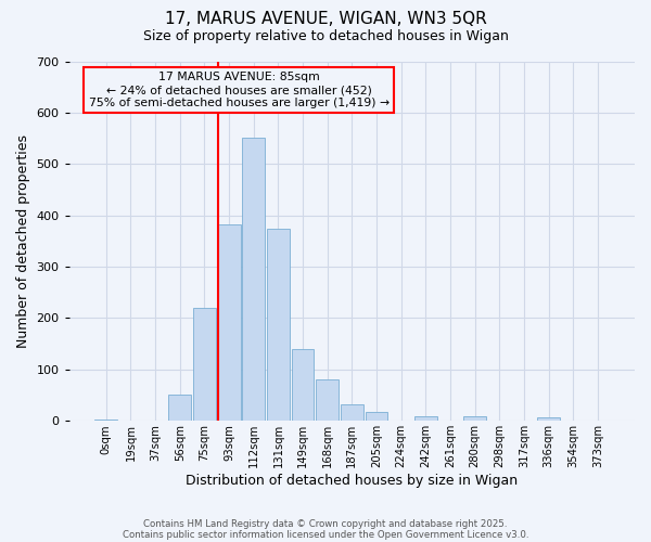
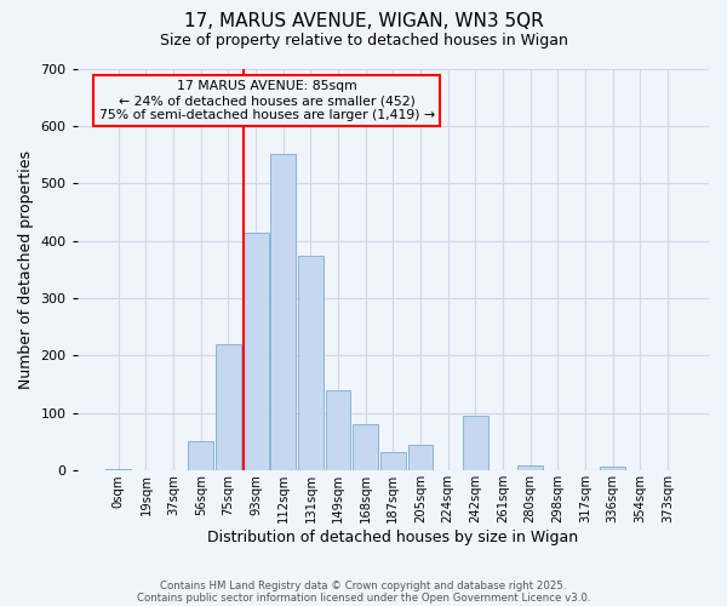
93sqm: 383 -> 415
205sqm: 18 -> 45
242sqm: 9 -> 95
